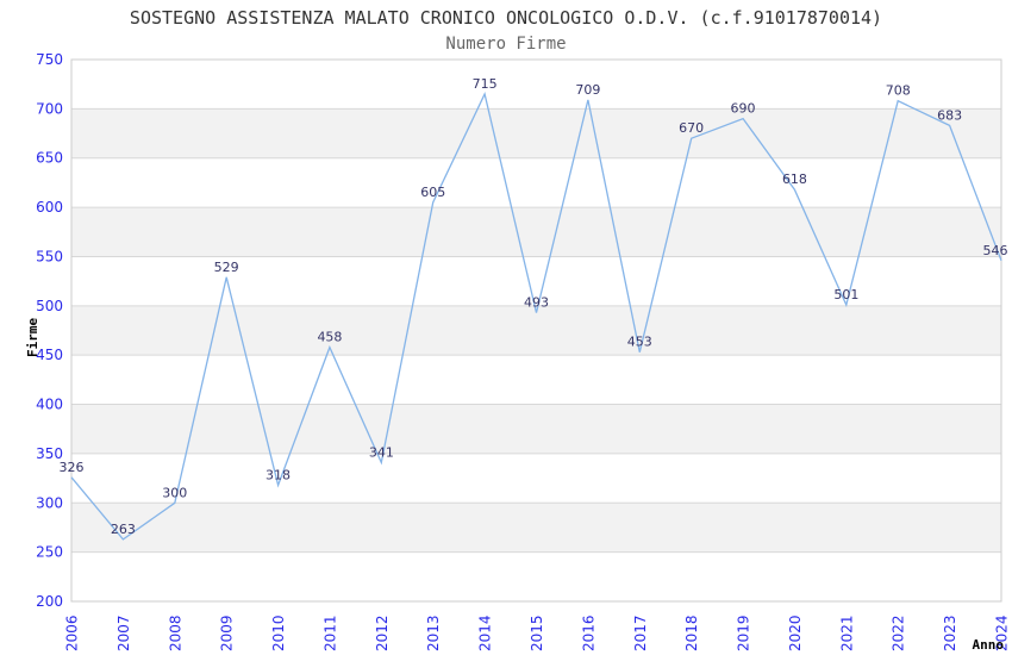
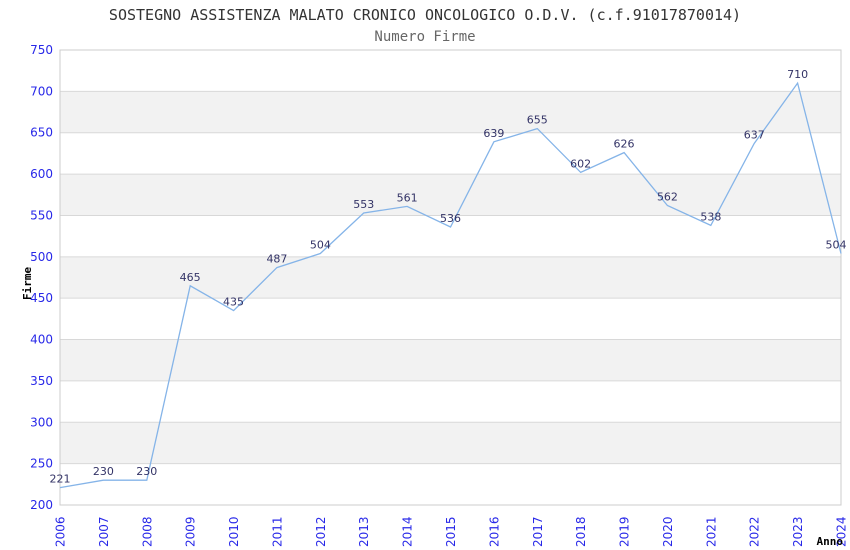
2006: 326 -> 221
2007: 263 -> 230
2008: 300 -> 230
2009: 529 -> 465
2010: 318 -> 435
2011: 458 -> 487
2012: 341 -> 504
2013: 605 -> 553
2014: 715 -> 561
2015: 493 -> 536
2016: 709 -> 639
2017: 453 -> 655
2018: 670 -> 602
2019: 690 -> 626
2020: 618 -> 562
2021: 501 -> 538
2022: 708 -> 637
2023: 683 -> 710
2024: 546 -> 504
